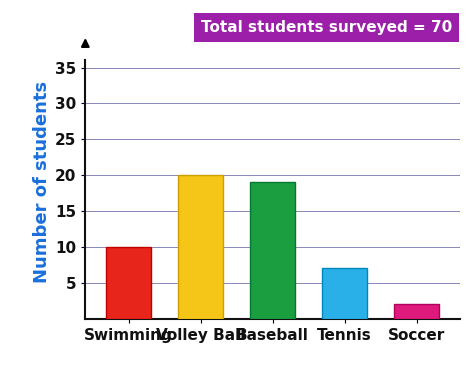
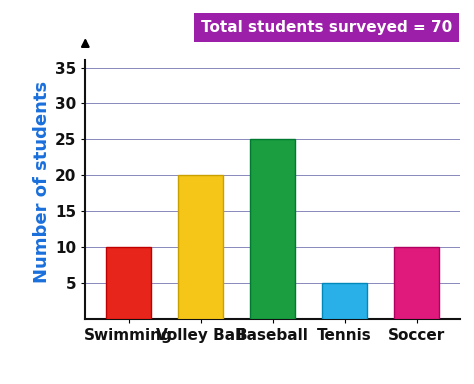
Baseball: 19 -> 25
Tennis: 7 -> 5
Soccer: 2 -> 10
